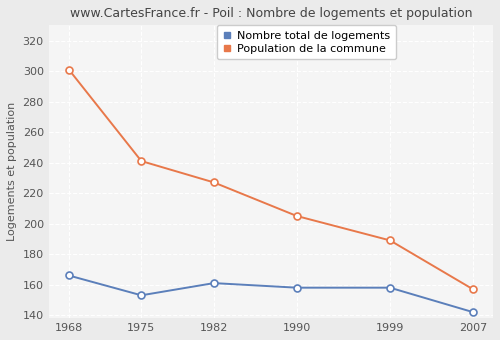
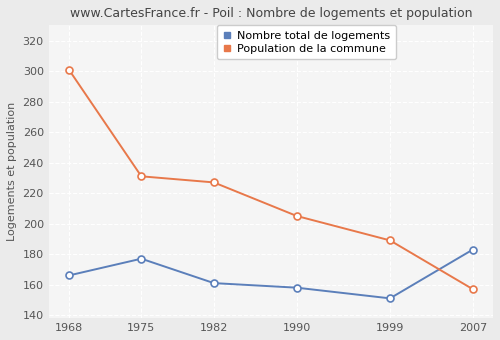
Nombre total de logements/1975: 153 -> 177
Population de la commune/1975: 241 -> 231
Nombre total de logements/1999: 158 -> 151
Nombre total de logements/2007: 142 -> 183
